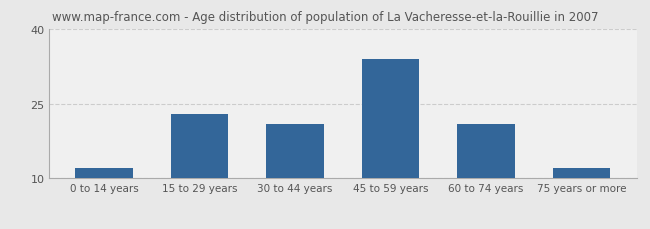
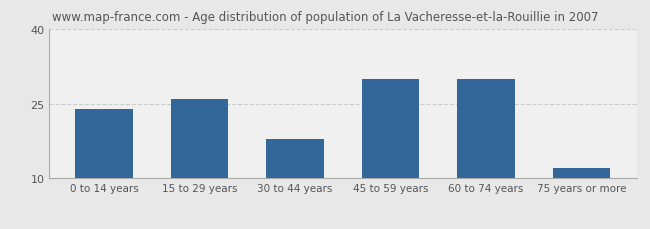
0 to 14 years: 12 -> 24
15 to 29 years: 23 -> 26
30 to 44 years: 21 -> 18
45 to 59 years: 34 -> 30
60 to 74 years: 21 -> 30
